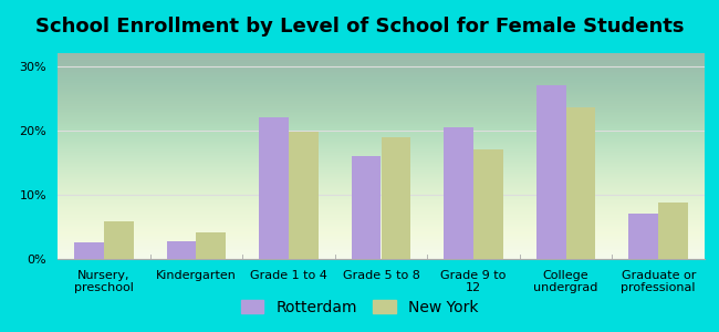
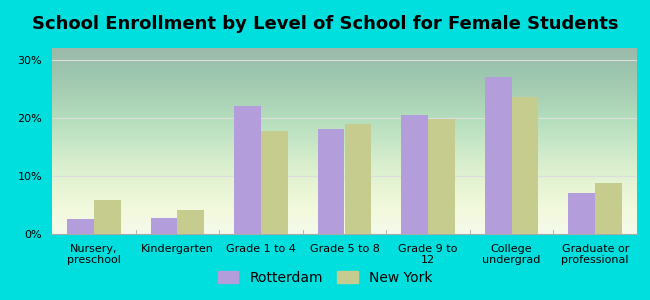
New York/Grade 1 to 4: 19.8% -> 17.8%
Rotterdam/Grade 5 to 8: 16.0% -> 18.0%
New York/Grade 9 to 12: 17.0% -> 19.8%
